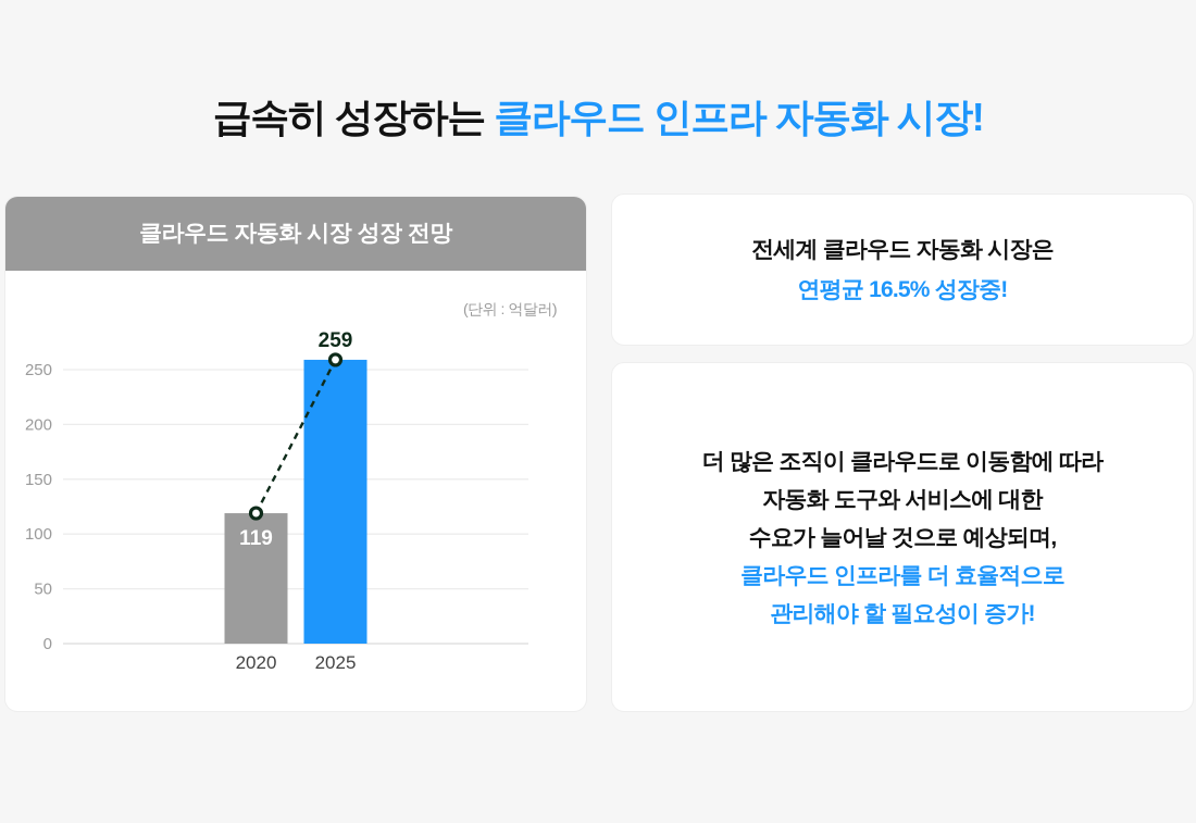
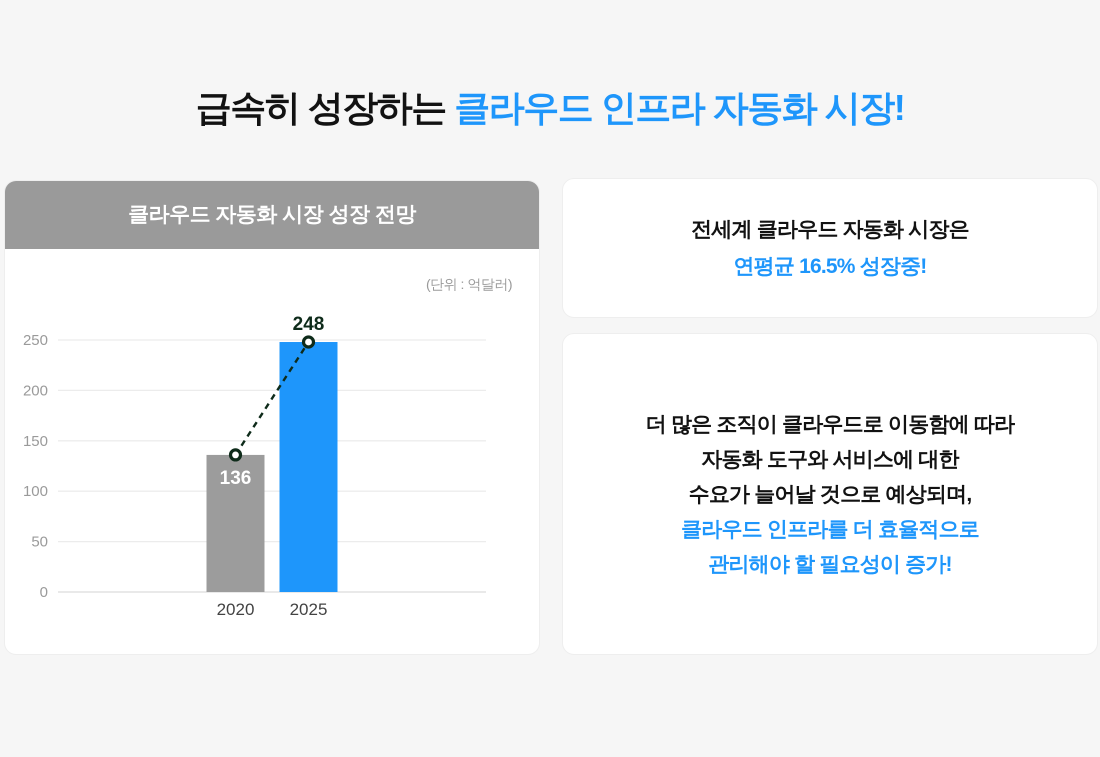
2020: 119 -> 136
2025: 259 -> 248
